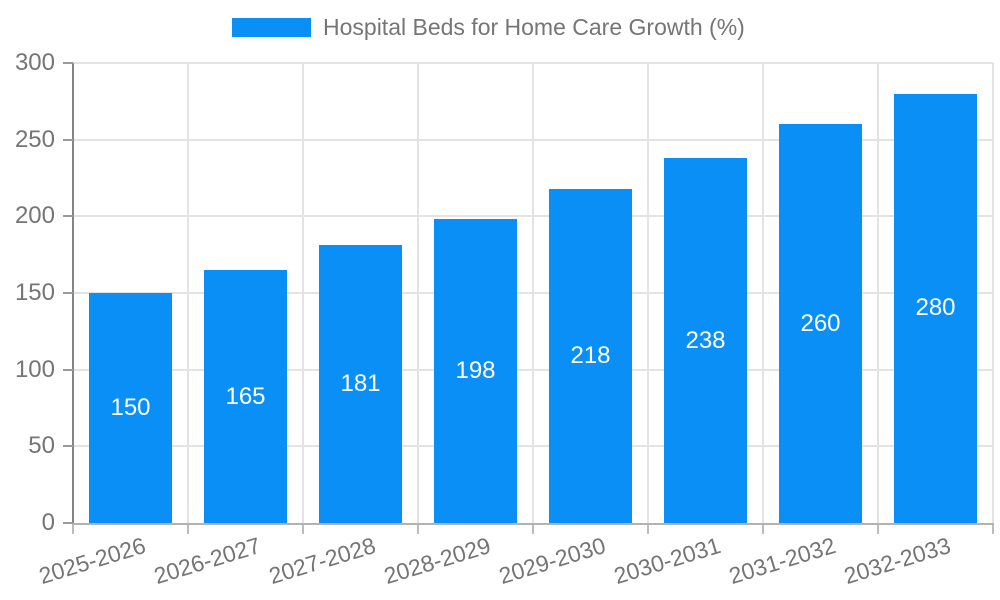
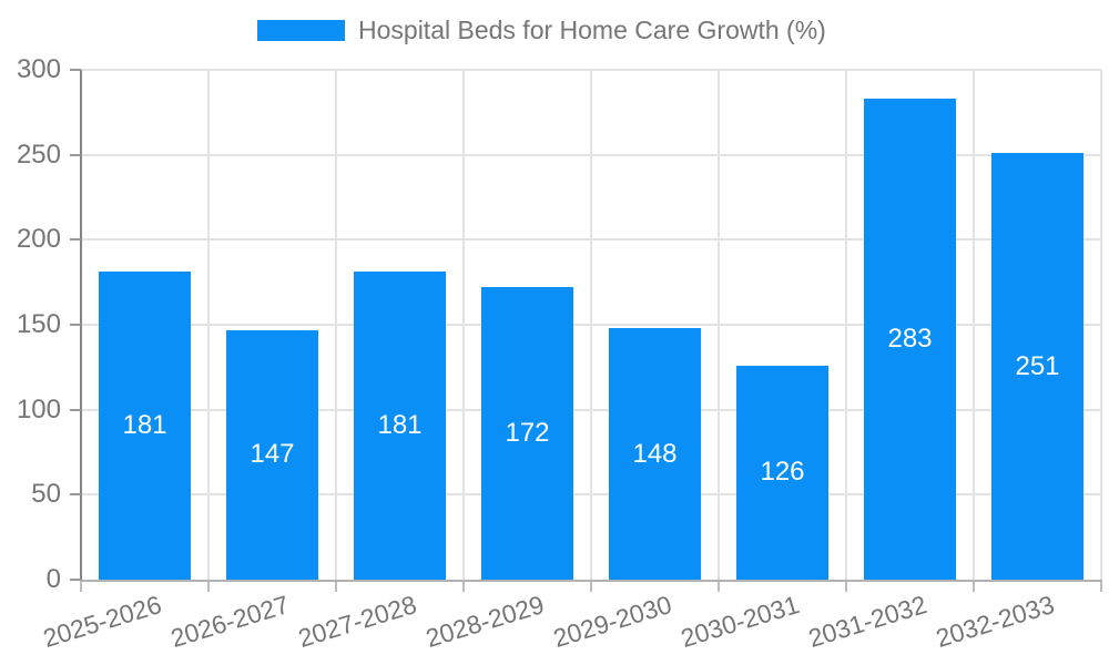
2025-2026: 150 -> 181
2026-2027: 165 -> 147
2028-2029: 198 -> 172
2029-2030: 218 -> 148
2030-2031: 238 -> 126
2031-2032: 260 -> 283
2032-2033: 280 -> 251
